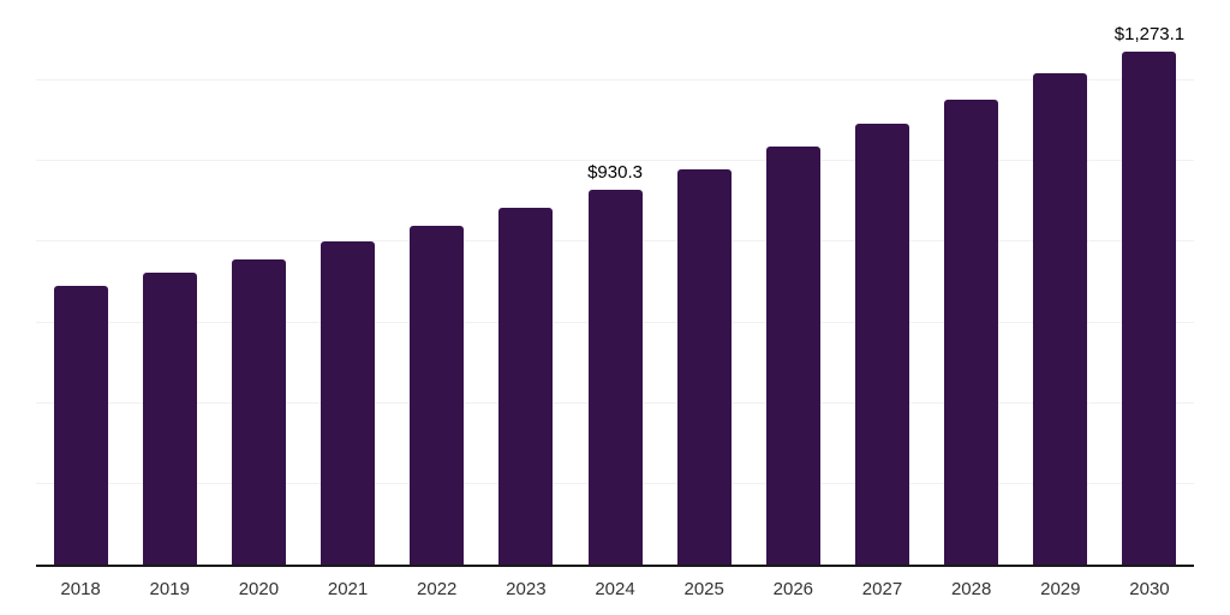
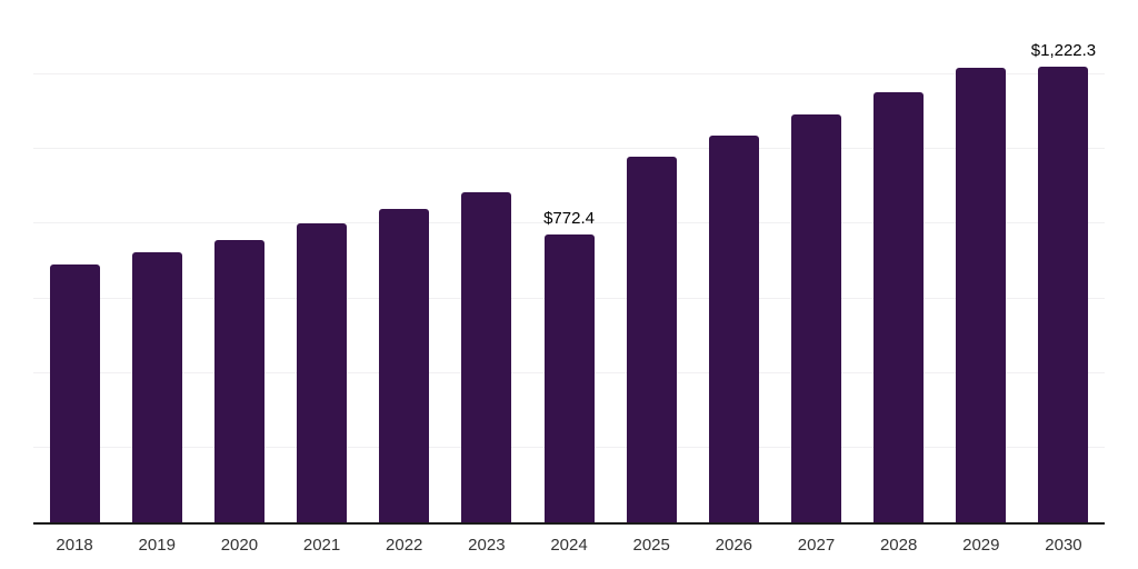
2024: $930.3 -> $772.4
2030: $1,273.1 -> $1,222.3
